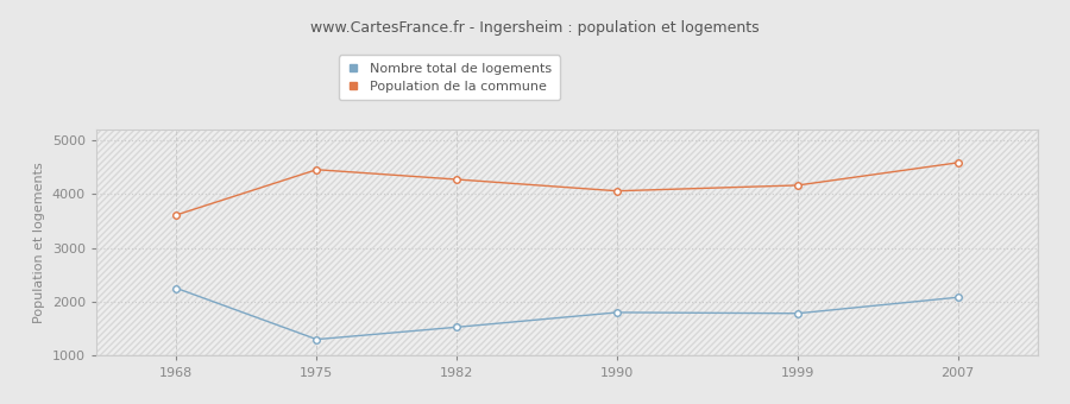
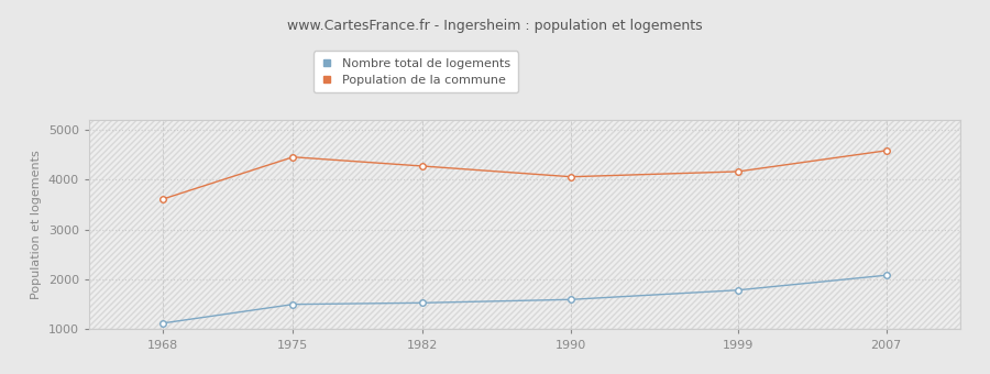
Nombre total de logements/1968: 2250 -> 1120
Nombre total de logements/1975: 1300 -> 1500
Nombre total de logements/1990: 1800 -> 1590
